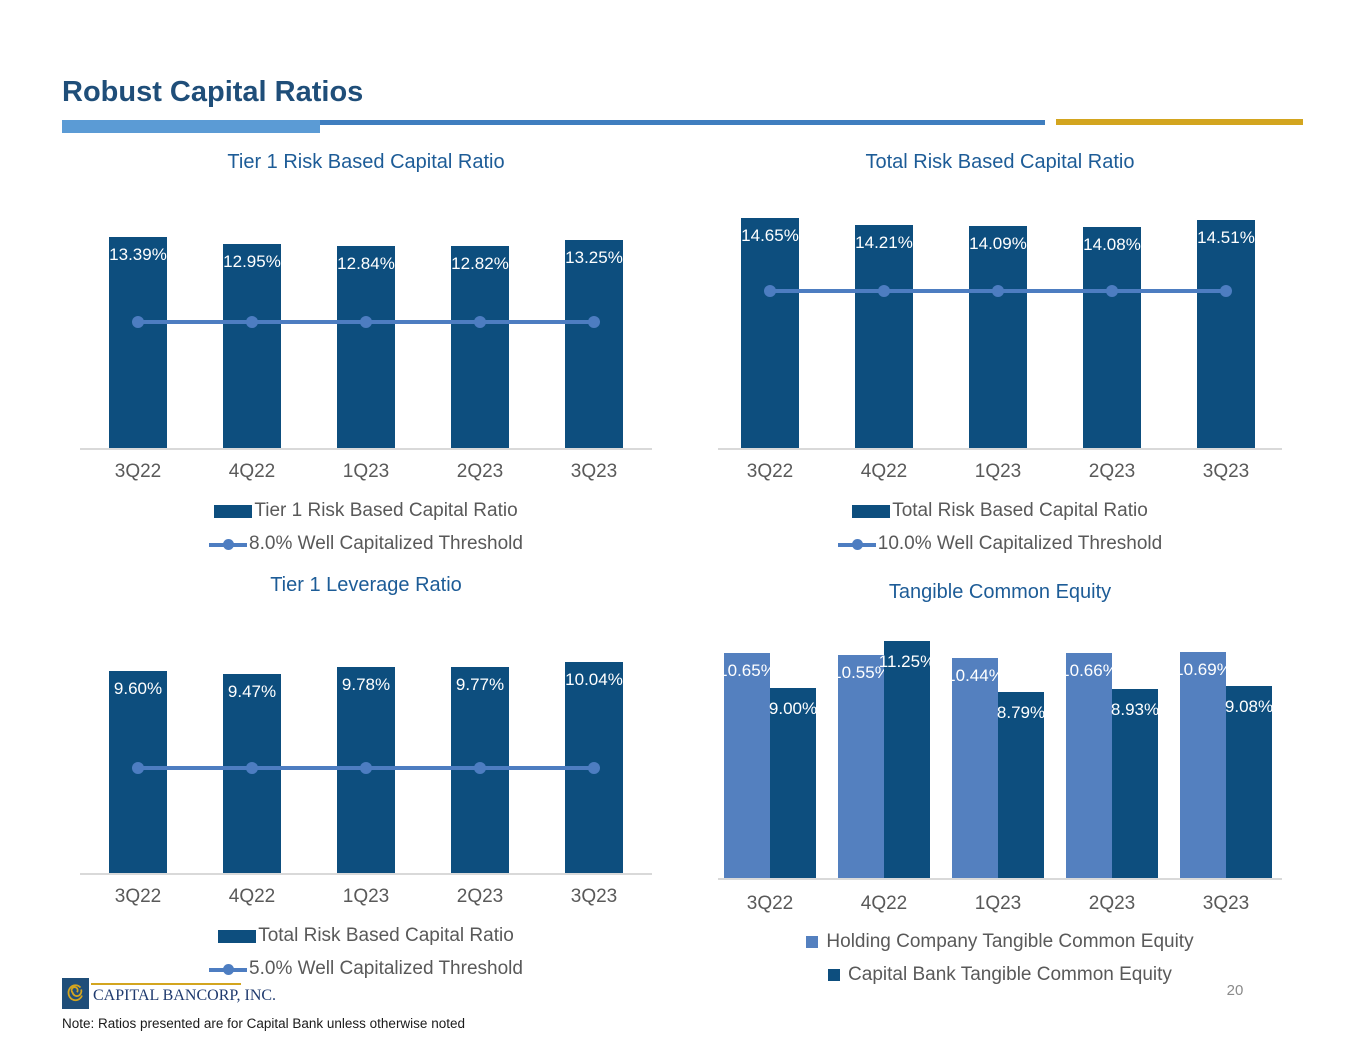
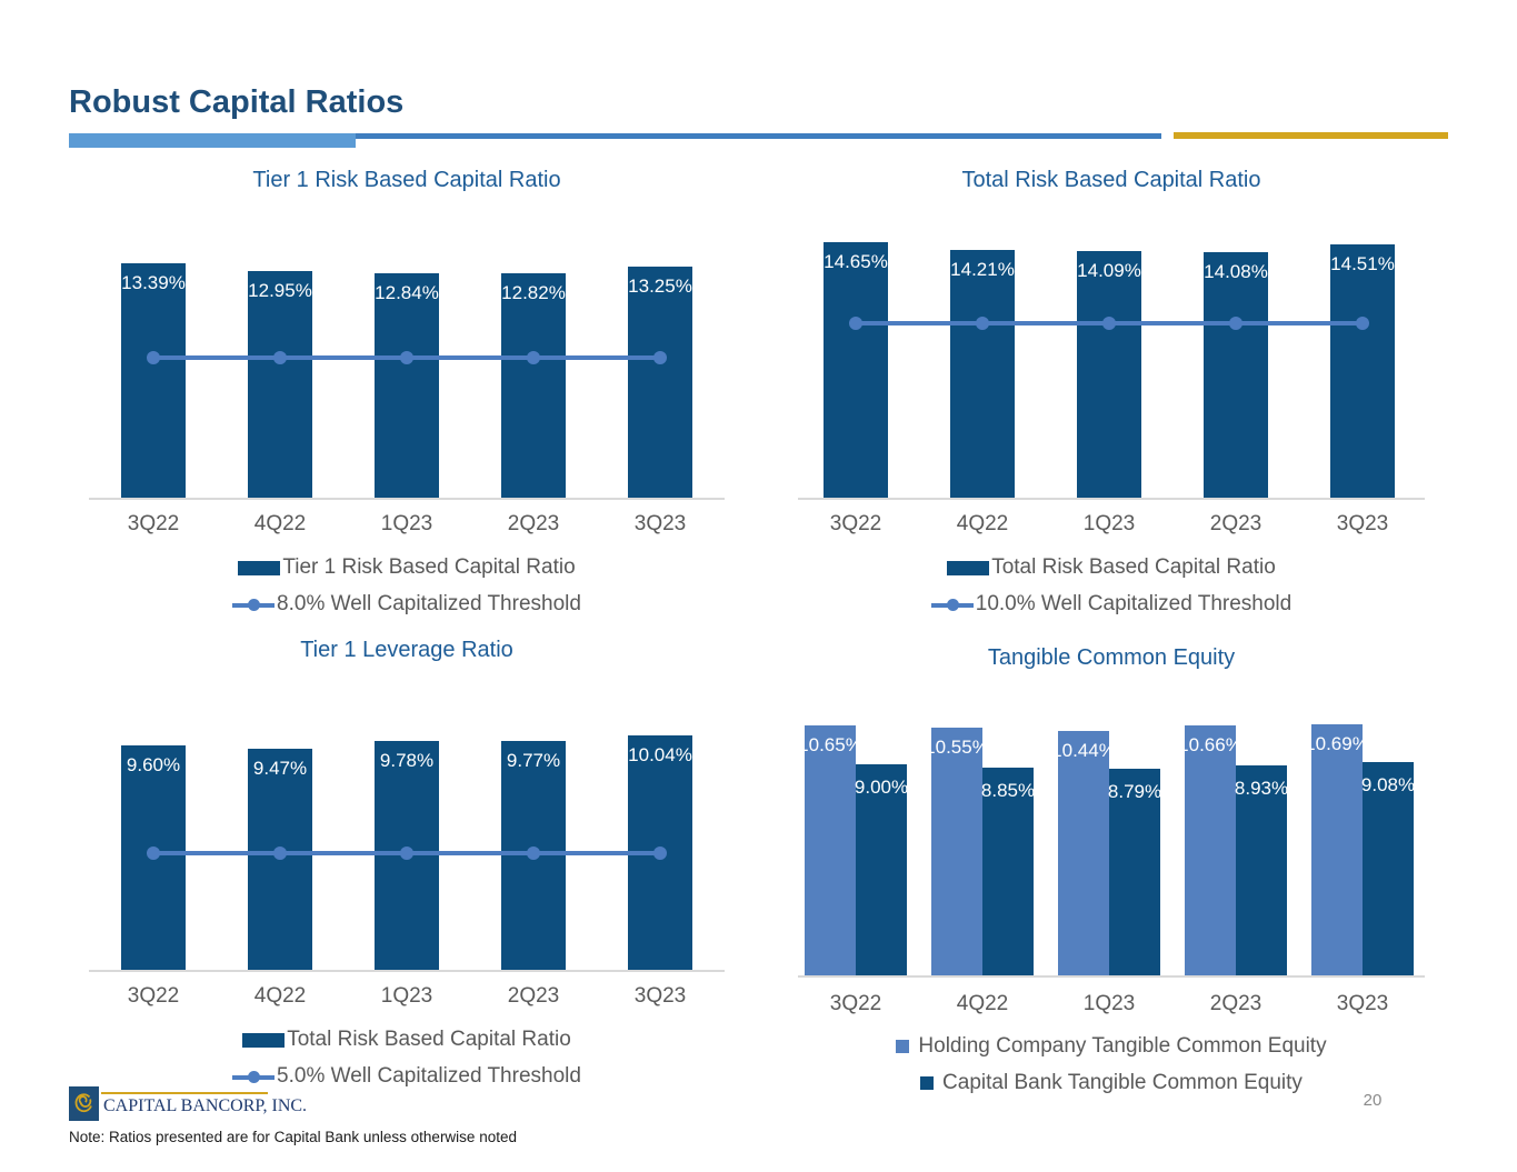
Tangible Common Equity/Capital Bank Tangible Common Equity/4Q22: 11.25% -> 8.85%
